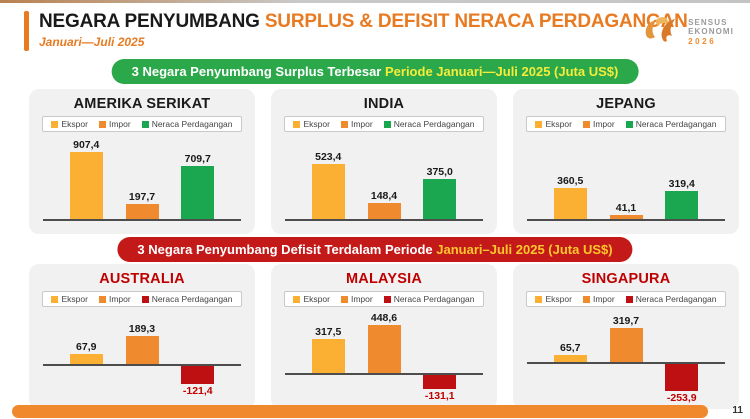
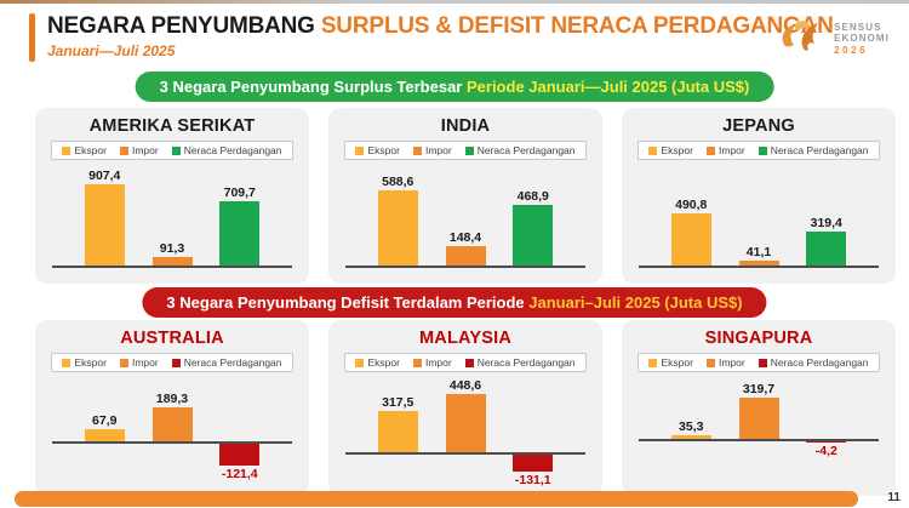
AMERIKA SERIKAT/Impor: 197,7 -> 91,3
INDIA/Ekspor: 523,4 -> 588,6
INDIA/Neraca Perdagangan: 375,0 -> 468,9
JEPANG/Ekspor: 360,5 -> 490,8
SINGAPURA/Ekspor: 65,7 -> 35,3
SINGAPURA/Neraca Perdagangan: -253,9 -> -4,2
